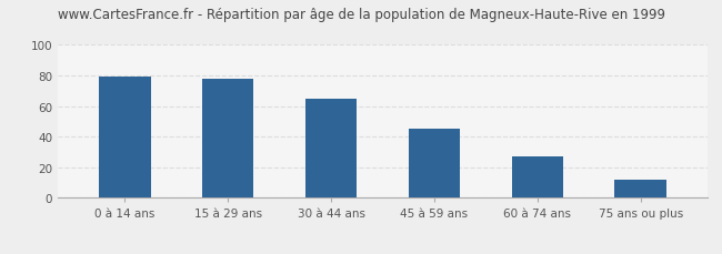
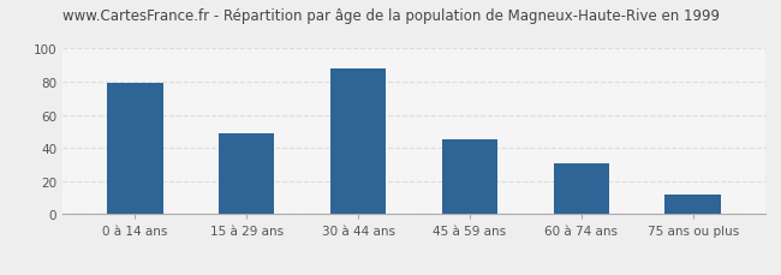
15 à 29 ans: 78 -> 49
30 à 44 ans: 65 -> 88
60 à 74 ans: 27 -> 31
